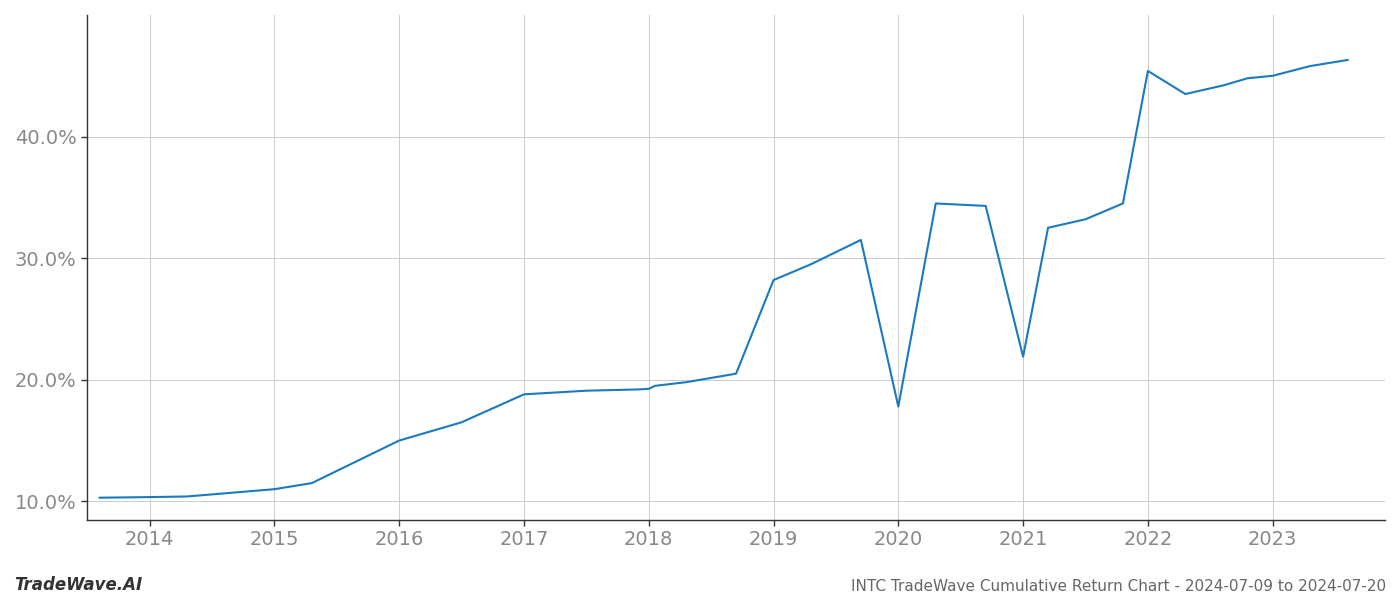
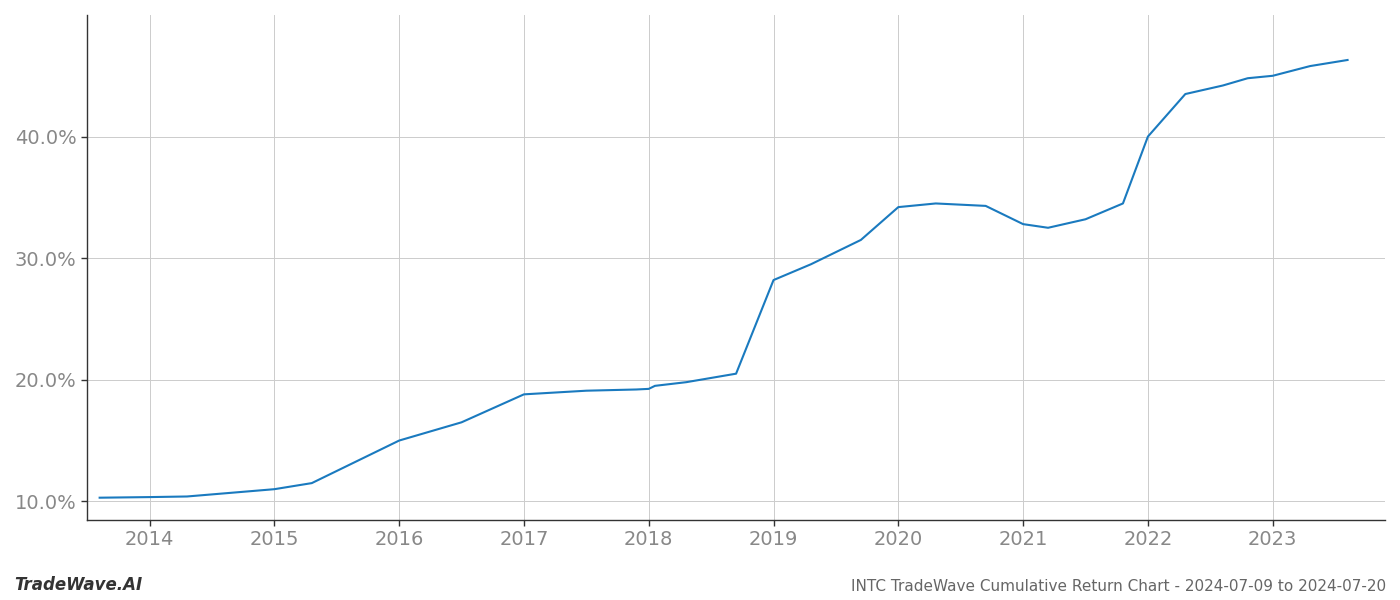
2020: 17.8% -> 34.2%
2021: 21.9% -> 32.8%
2022: 45.4% -> 40.0%
